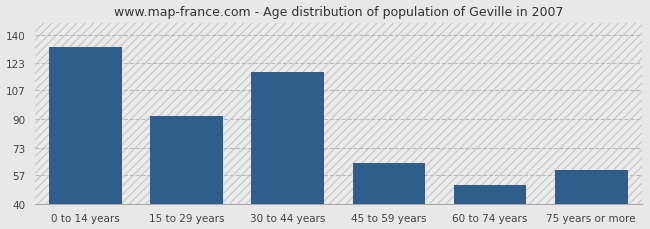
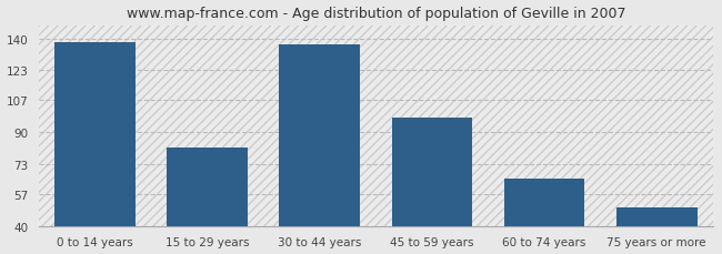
0 to 14 years: 133 -> 138
15 to 29 years: 92 -> 82
30 to 44 years: 118 -> 137
45 to 59 years: 64 -> 98
60 to 74 years: 51 -> 65
75 years or more: 60 -> 50
